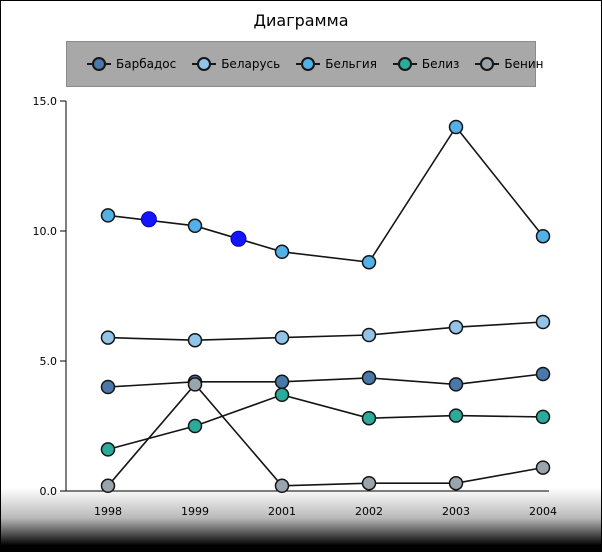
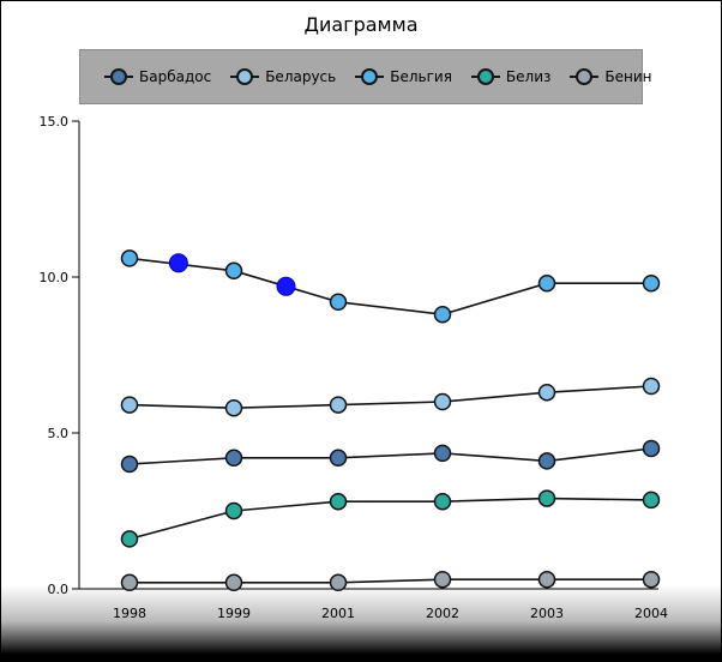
Бенин/1999: 4.1 -> 0.2
Белиз/2001: 3.7 -> 2.8
Бельгия/2003: 14.0 -> 9.8
Бенин/2004: 0.9 -> 0.3
